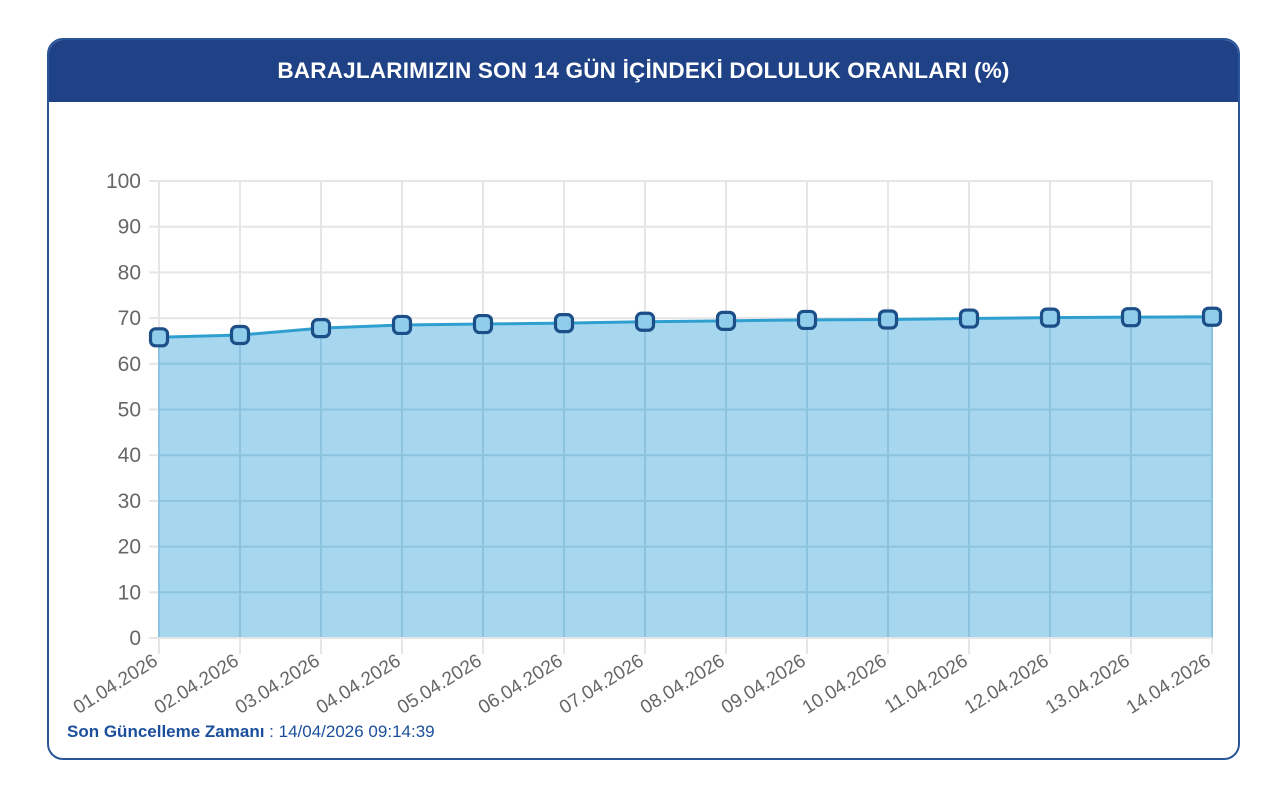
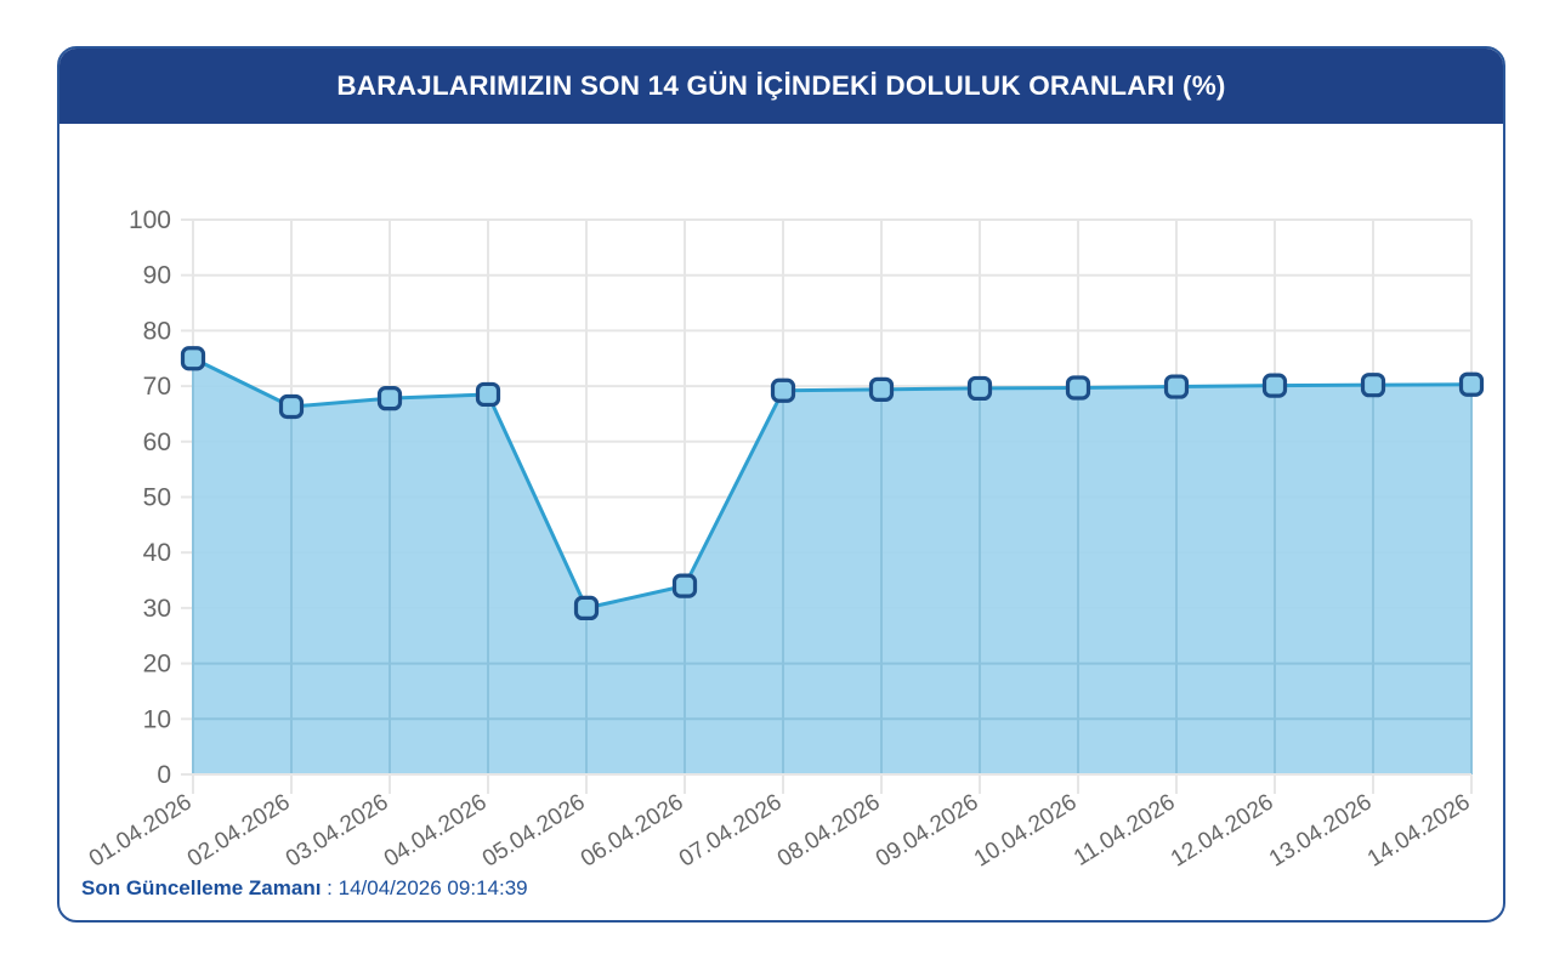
01.04.2026: 66 -> 75
05.04.2026: 69 -> 30
06.04.2026: 69 -> 34
